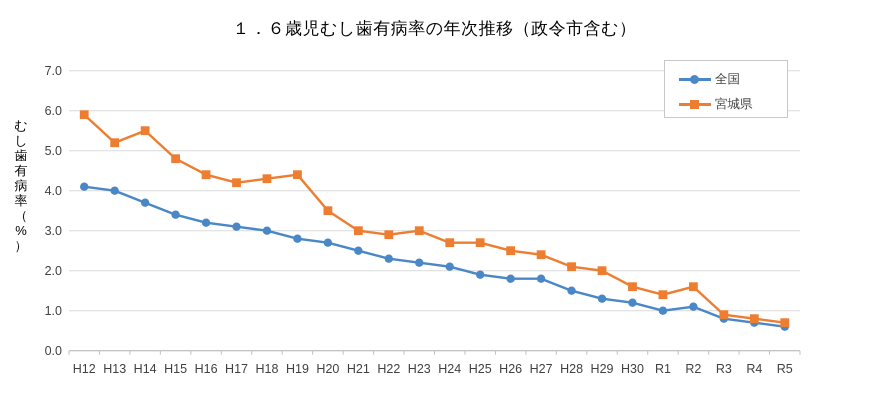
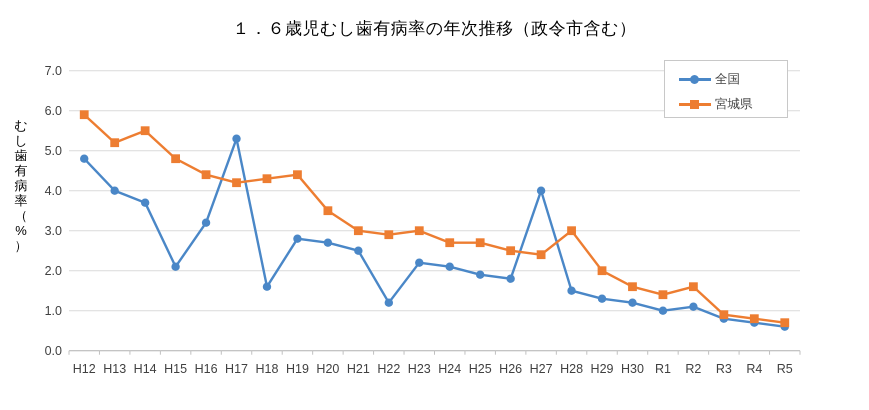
全国/H12: 4.1 -> 4.8
全国/H15: 3.4 -> 2.1
全国/H17: 3.1 -> 5.3
全国/H18: 3.0 -> 1.6
全国/H22: 2.3 -> 1.2
全国/H27: 1.8 -> 4.0
宮城県/H28: 2.1 -> 3.0
